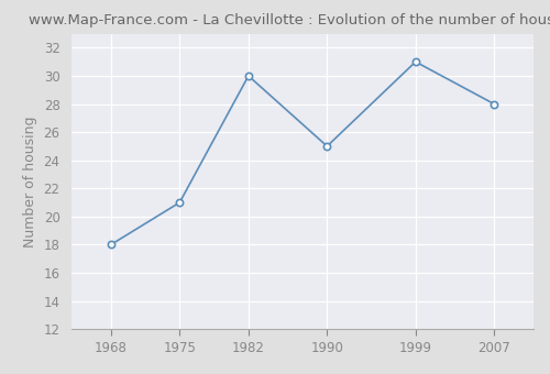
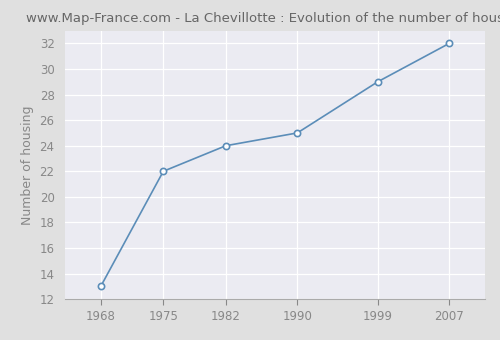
1968: 18 -> 13
1975: 21 -> 22
1982: 30 -> 24
1999: 31 -> 29
2007: 28 -> 32
